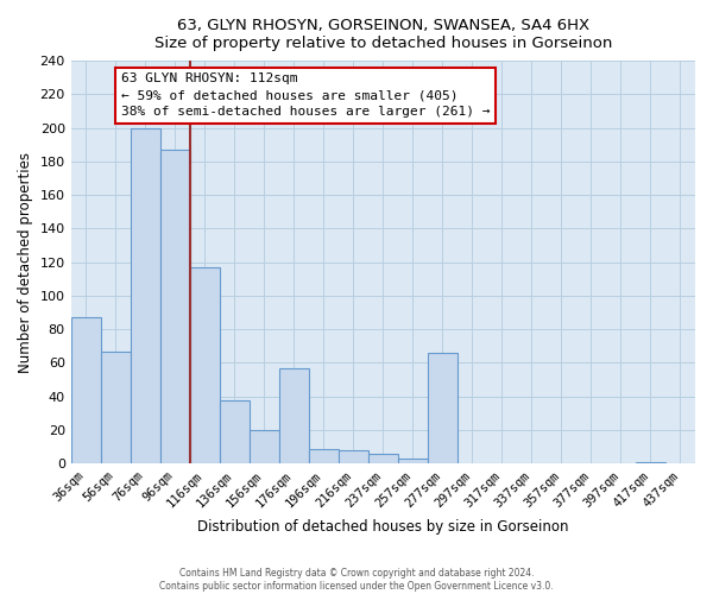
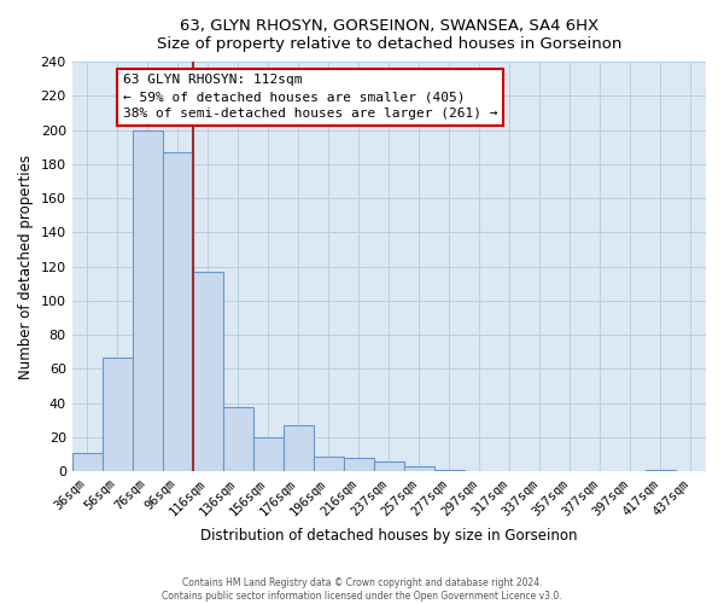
36sqm: 87 -> 11
176sqm: 57 -> 27
277sqm: 66 -> 1
